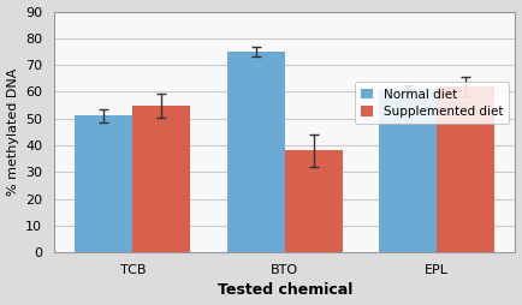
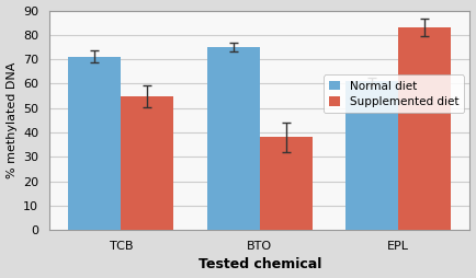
Normal diet/TCB: 51 -> 71
Supplemented diet/EPL: 62 -> 83
